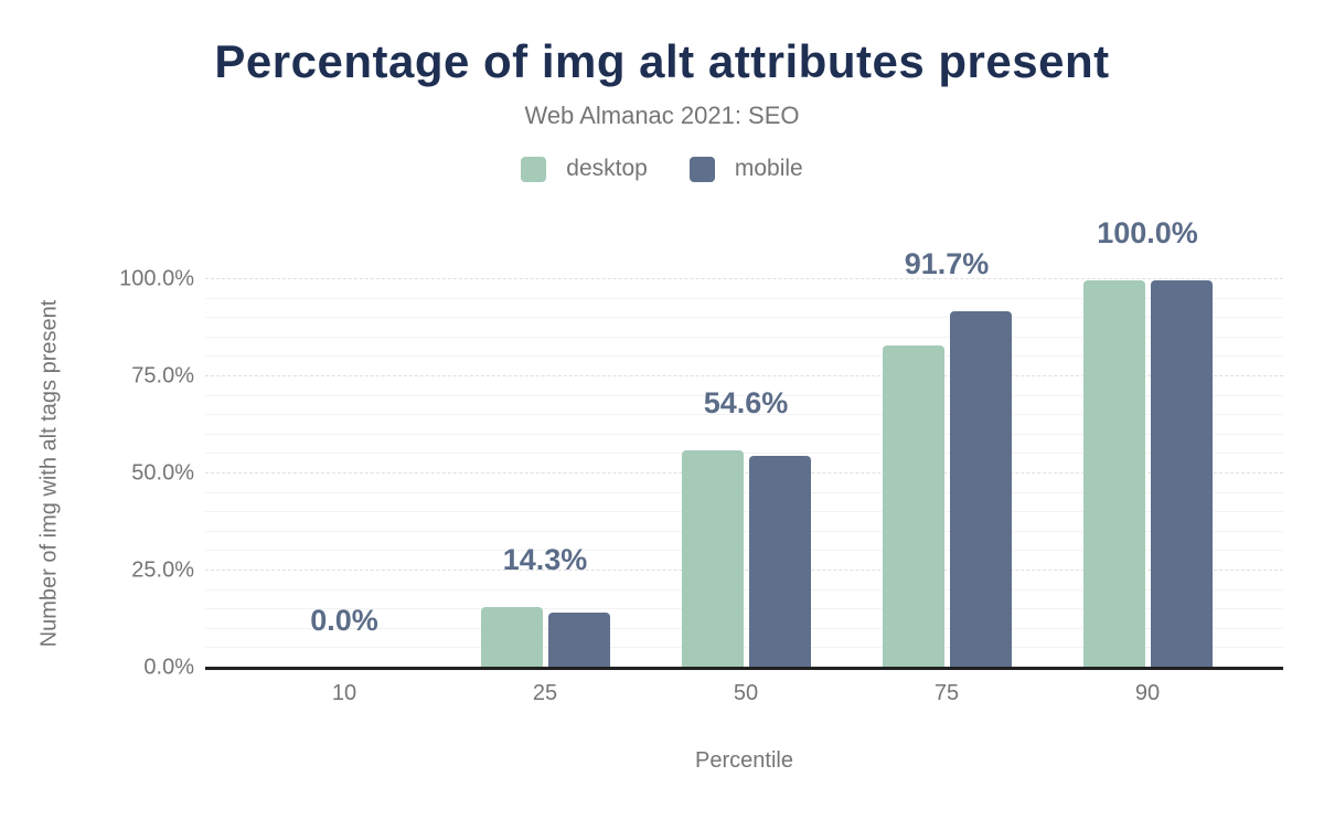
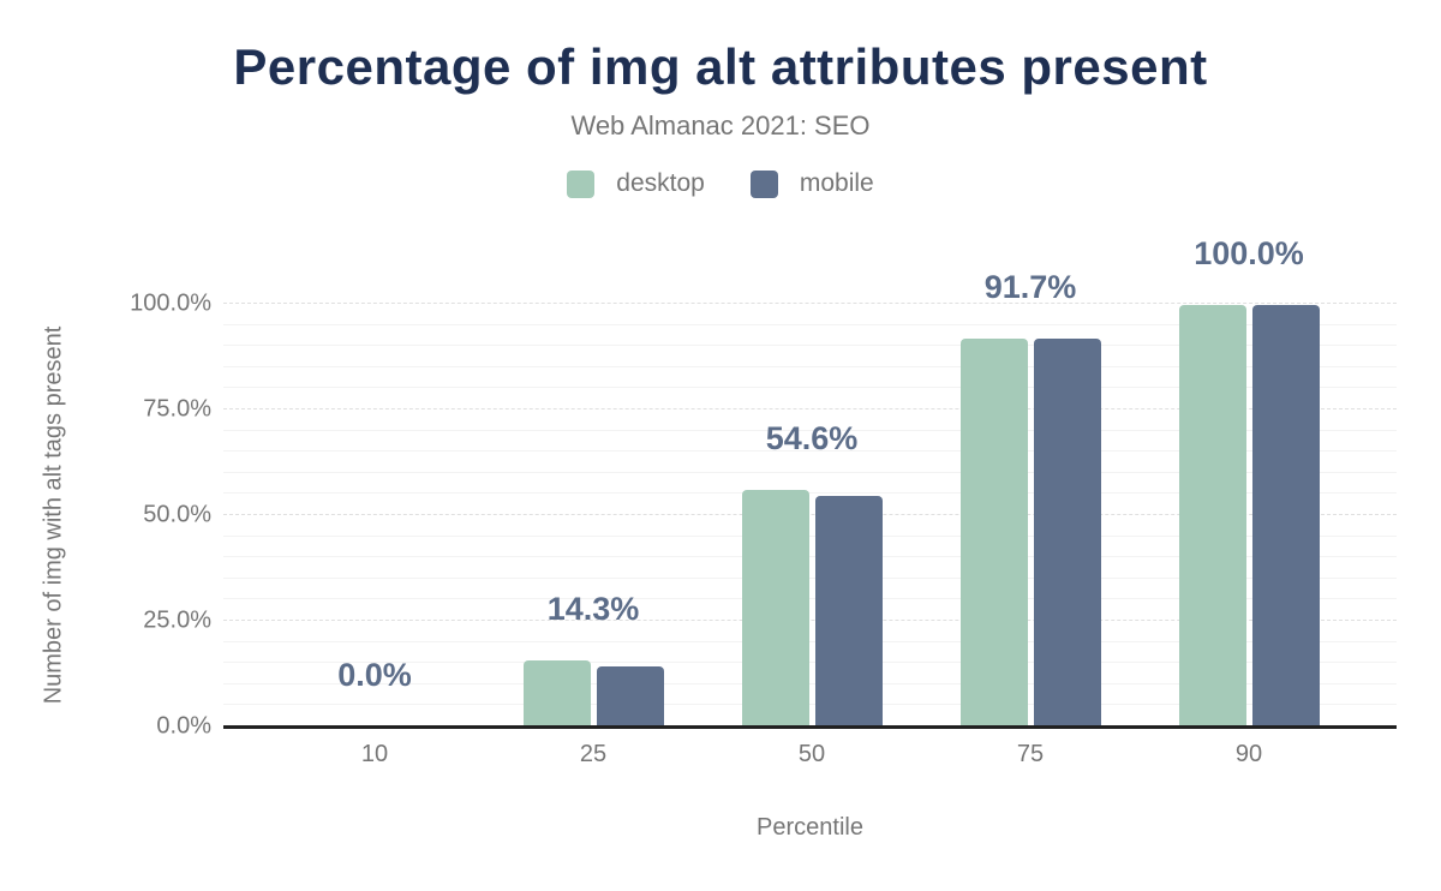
desktop/75: 83% -> 92%
